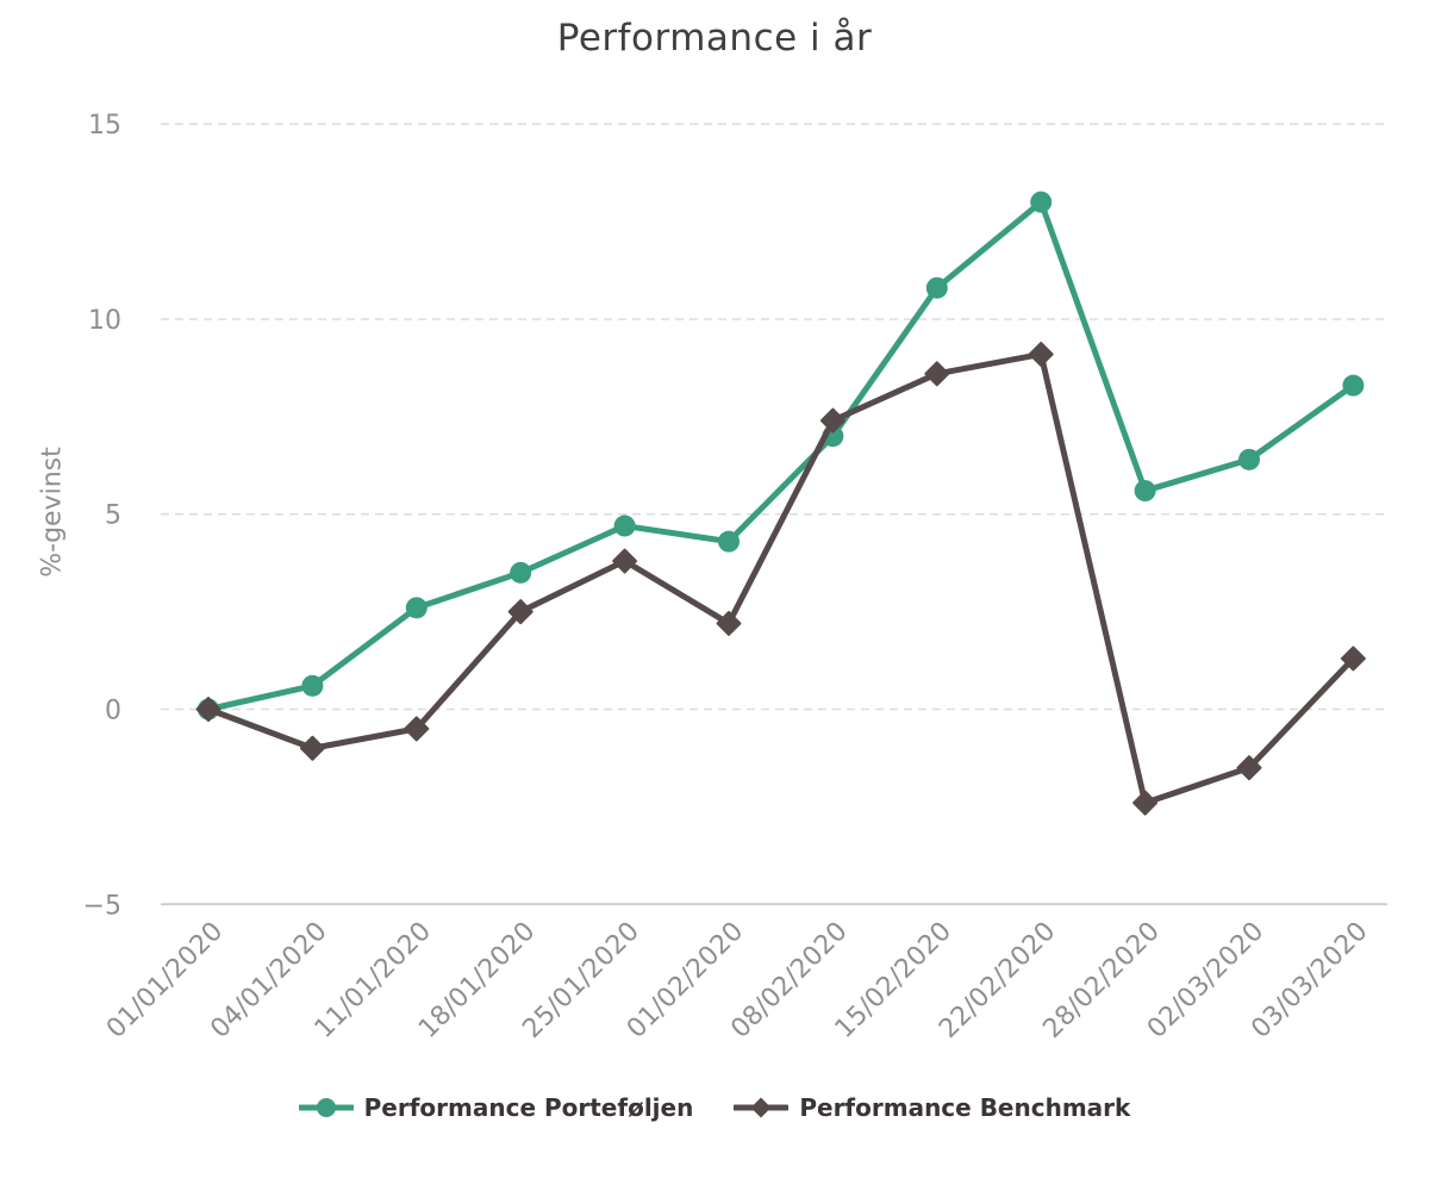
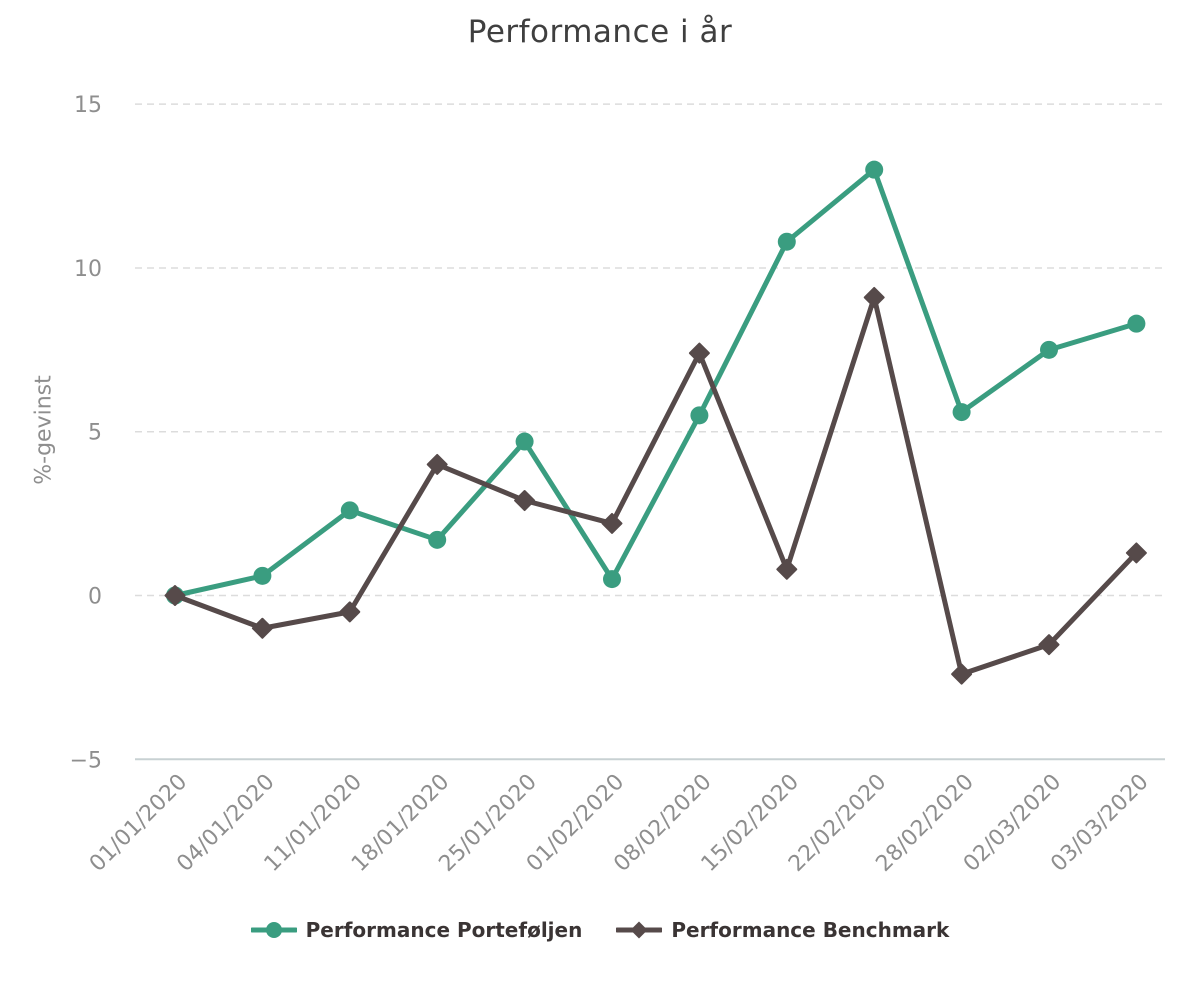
Performance Porteføljen/18/01/2020: 3.5 -> 1.7
Performance Benchmark/18/01/2020: 2.5 -> 4.0
Performance Benchmark/25/01/2020: 3.8 -> 2.9
Performance Porteføljen/01/02/2020: 4.3 -> 0.5
Performance Porteføljen/08/02/2020: 7.0 -> 5.5
Performance Benchmark/15/02/2020: 8.6 -> 0.8
Performance Porteføljen/02/03/2020: 6.4 -> 7.5
